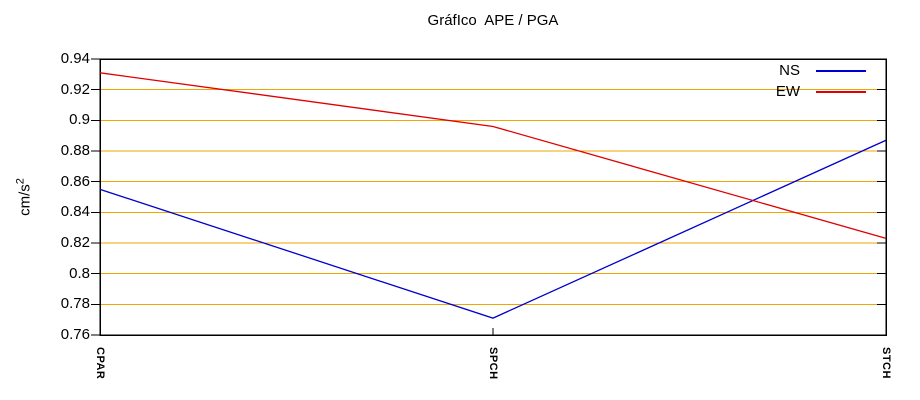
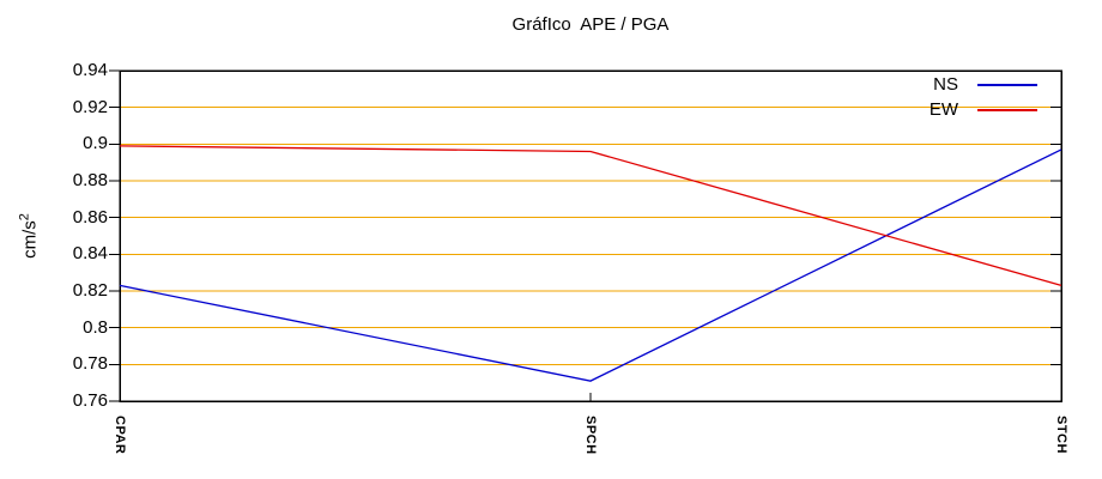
NS/CPAR: 0.855 -> 0.823
EW/CPAR: 0.931 -> 0.899
NS/STCH: 0.887 -> 0.897
